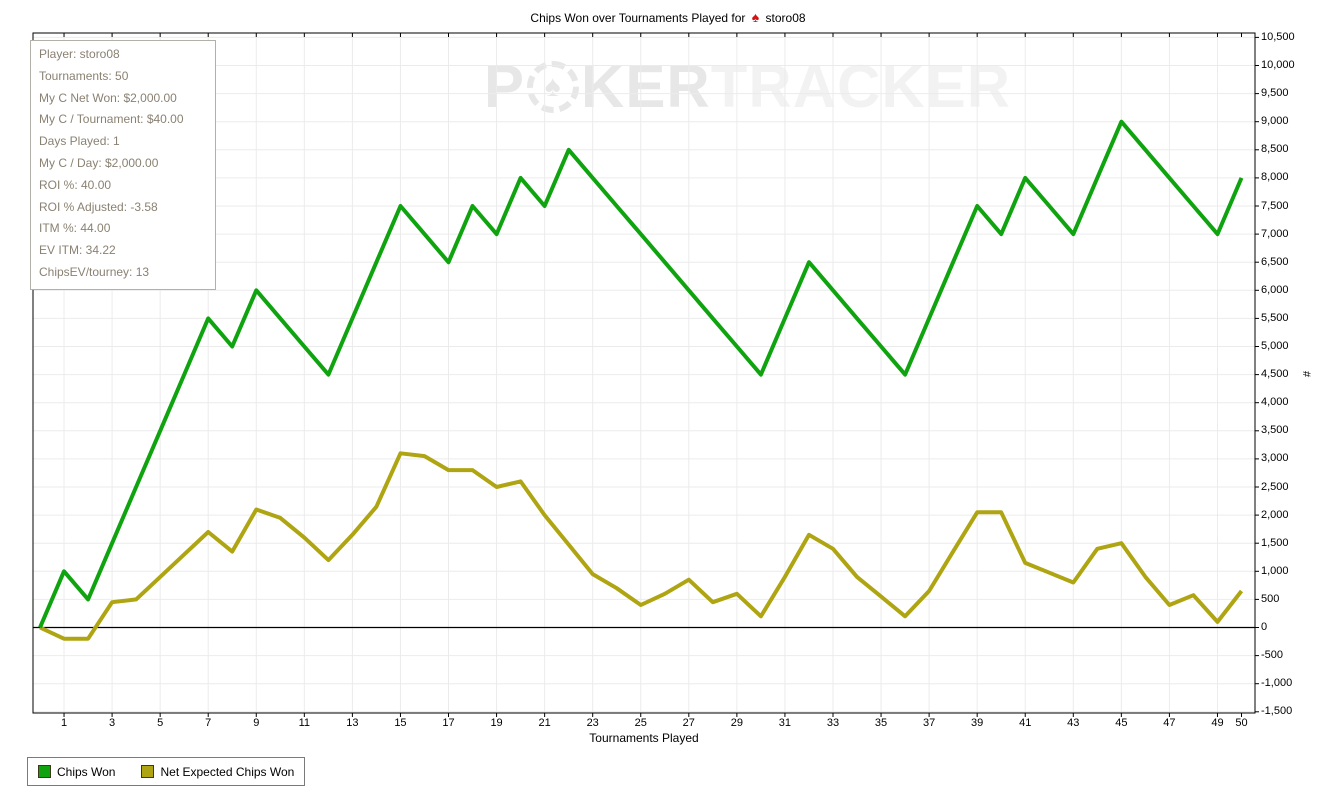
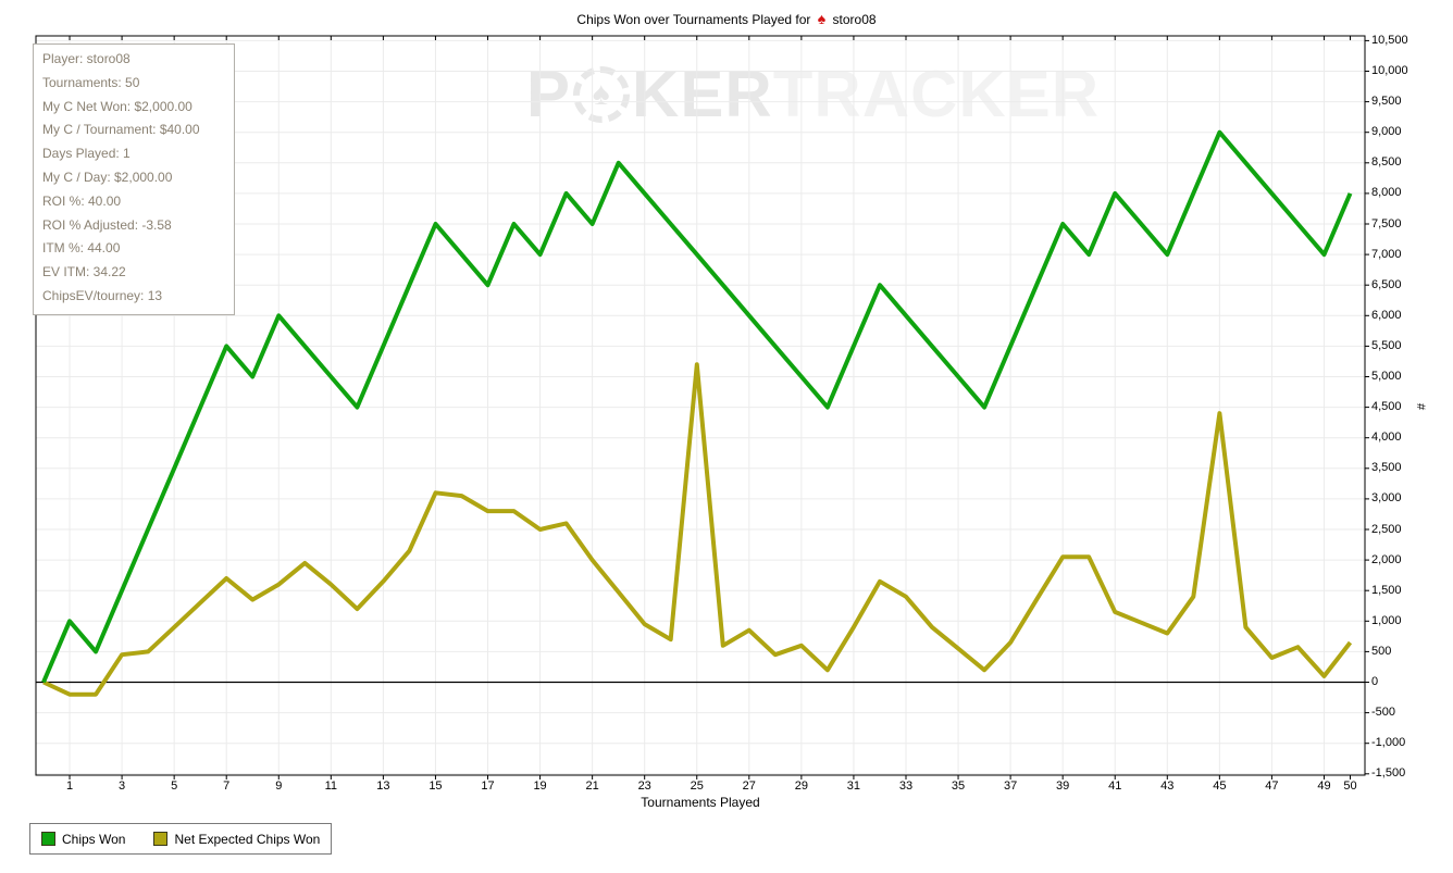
Net Expected Chips Won/9: 2100 -> 1600
Net Expected Chips Won/25: 400 -> 5200
Net Expected Chips Won/45: 1500 -> 4400
